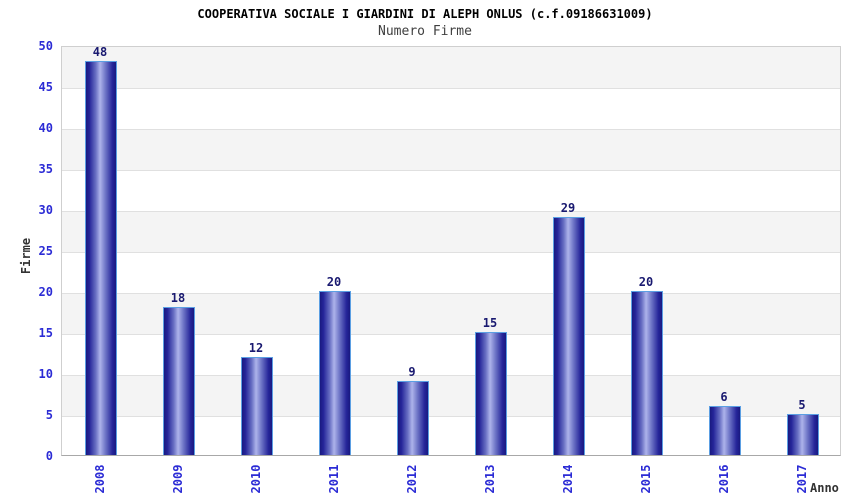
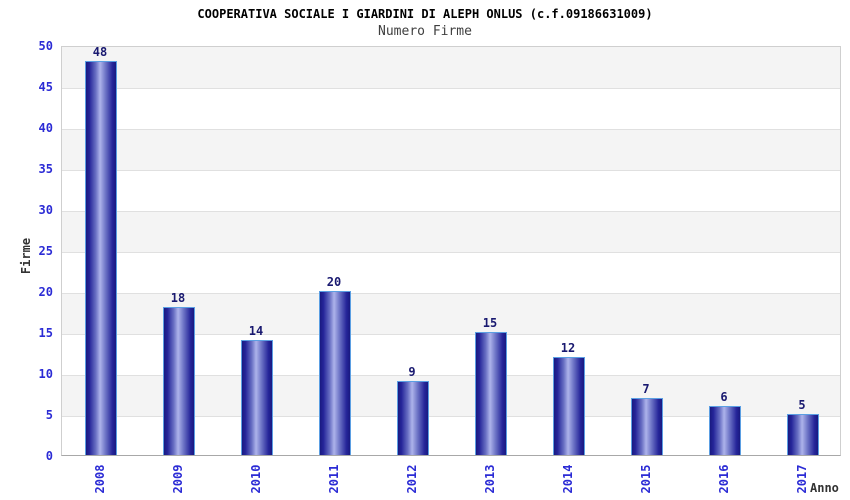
2010: 12 -> 14
2014: 29 -> 12
2015: 20 -> 7
